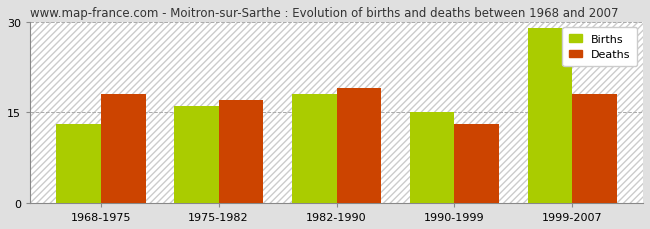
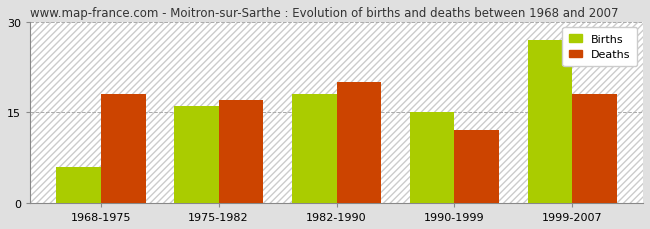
Births/1968-1975: 13 -> 6
Deaths/1982-1990: 19 -> 20
Deaths/1990-1999: 13 -> 12
Births/1999-2007: 29 -> 27
